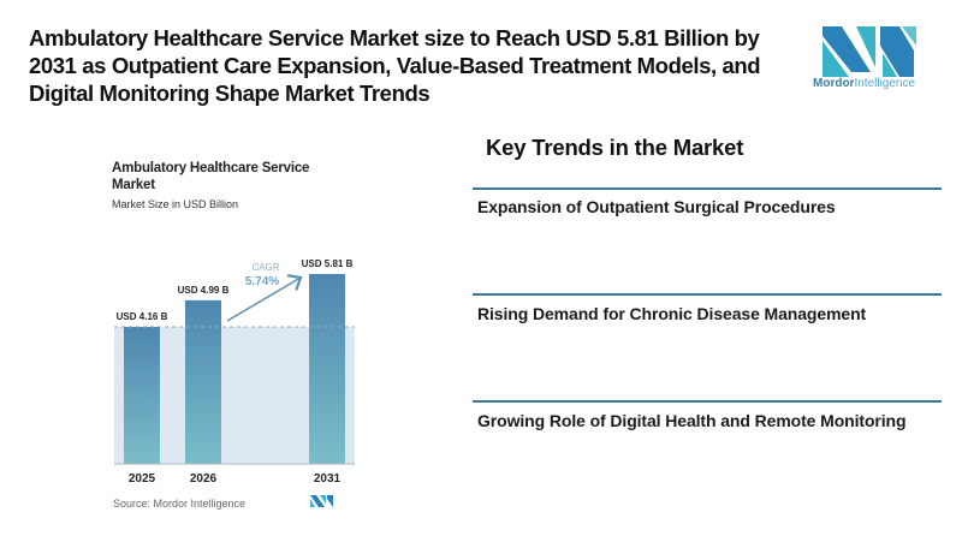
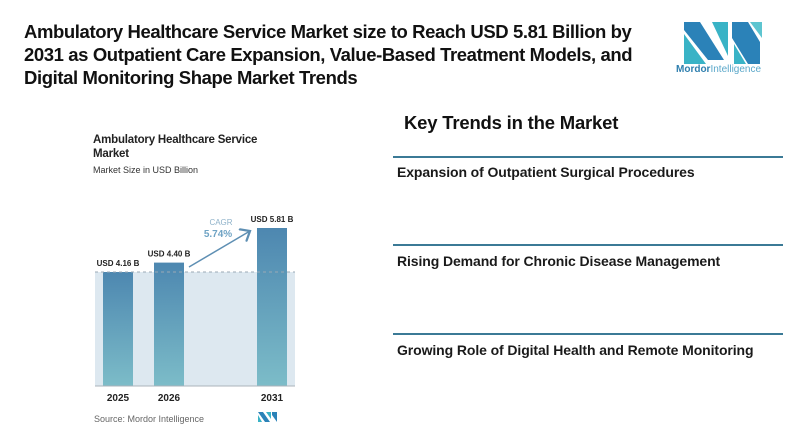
2026: 4.99 -> 4.40
